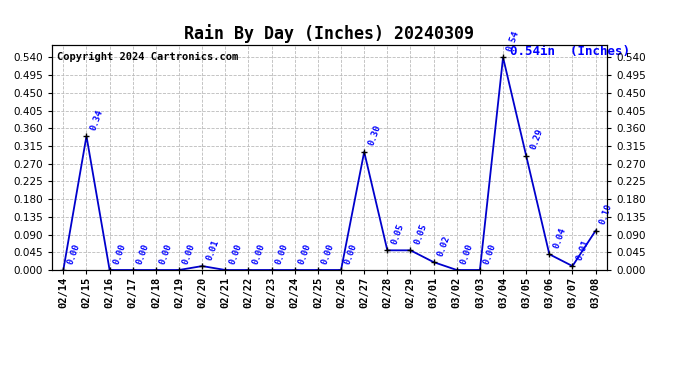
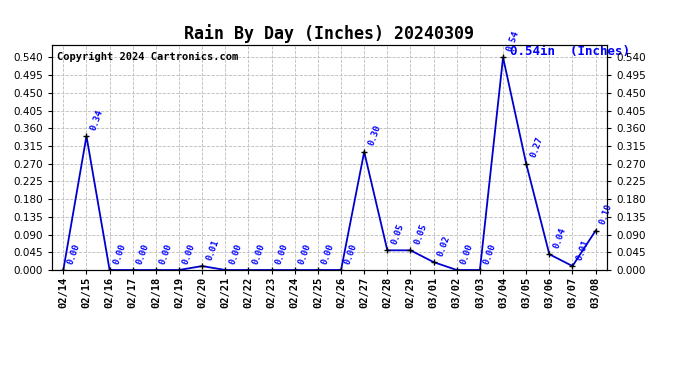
03/05: 0.29 -> 0.27
